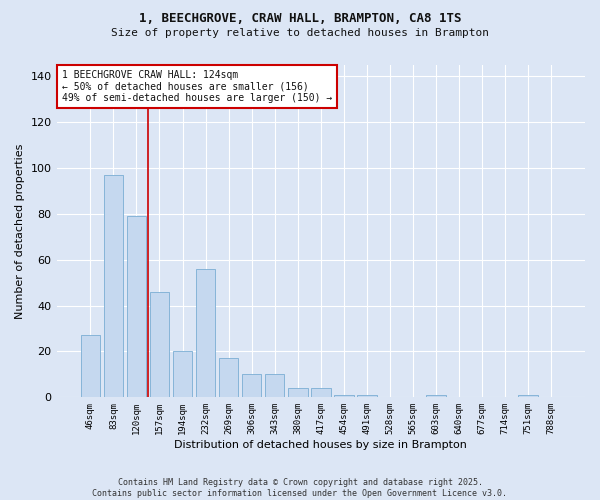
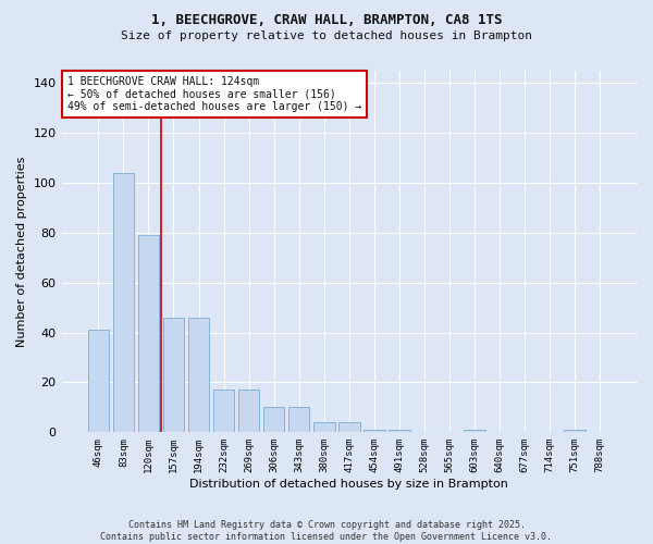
46sqm: 27 -> 41
83sqm: 97 -> 104
194sqm: 20 -> 46
232sqm: 56 -> 17
